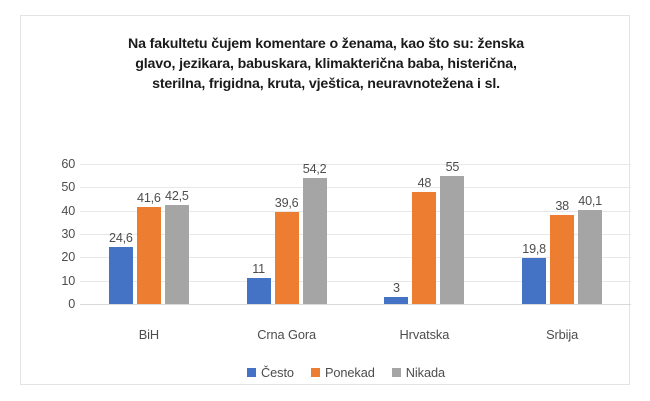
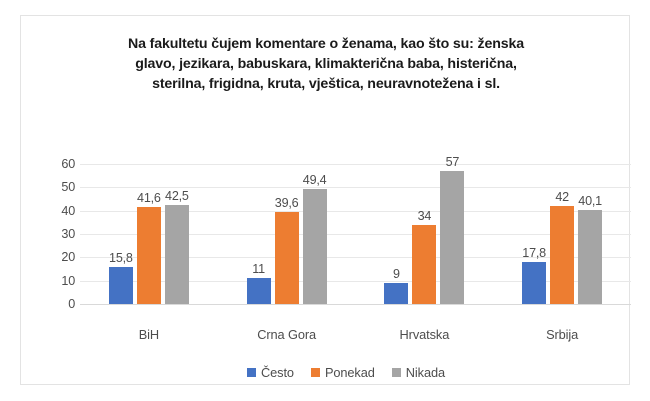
Često/BiH: 24,6 -> 15,8
Nikada/Crna Gora: 54,2 -> 49,4
Često/Hrvatska: 3 -> 9
Ponekad/Hrvatska: 48 -> 34
Nikada/Hrvatska: 55 -> 57
Često/Srbija: 19,8 -> 17,8
Ponekad/Srbija: 38 -> 42
